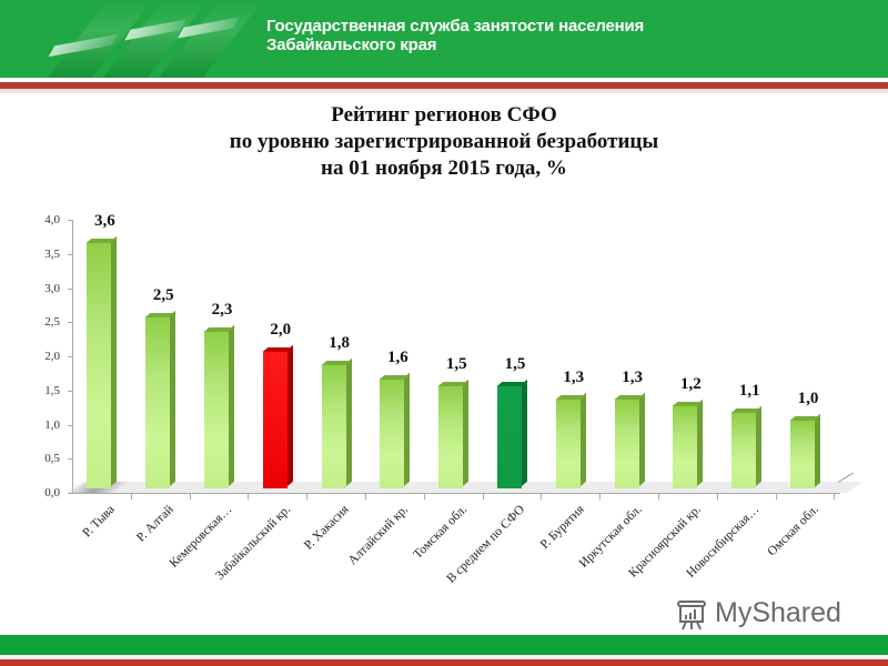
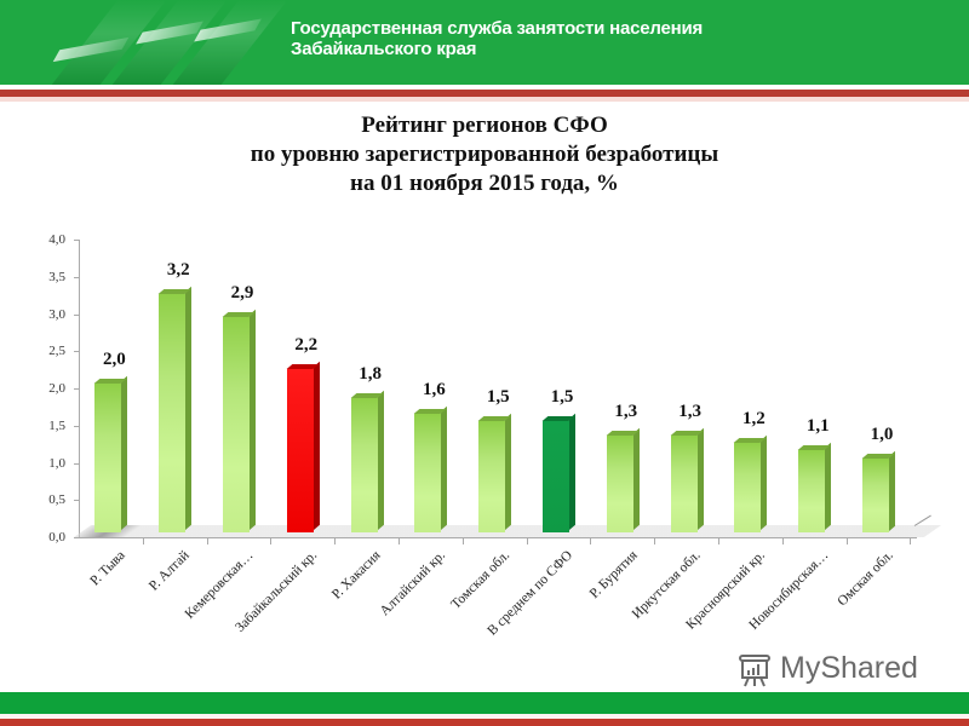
Р. Тыва: 3,6 -> 2,0
Р. Алтай: 2,5 -> 3,2
Кемеровская…: 2,3 -> 2,9
Забайкальский кр.: 2,0 -> 2,2
